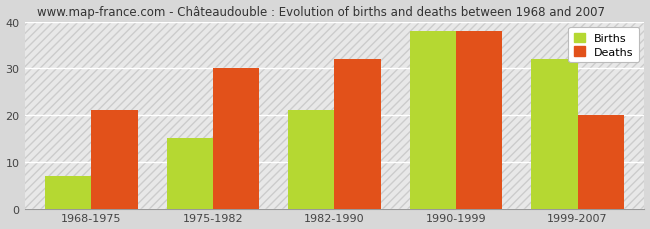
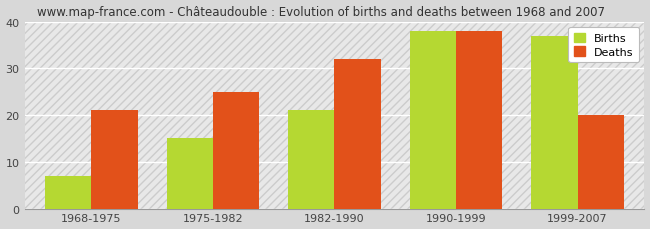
Deaths/1975-1982: 30 -> 25
Births/1999-2007: 32 -> 37
